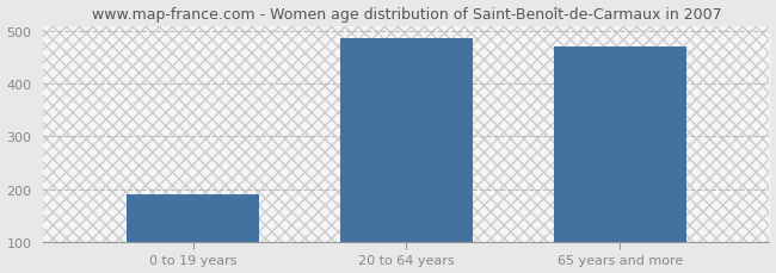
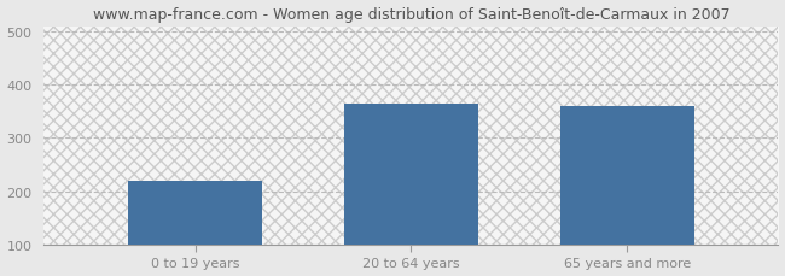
0 to 19 years: 190 -> 220
20 to 64 years: 487 -> 365
65 years and more: 470 -> 360
